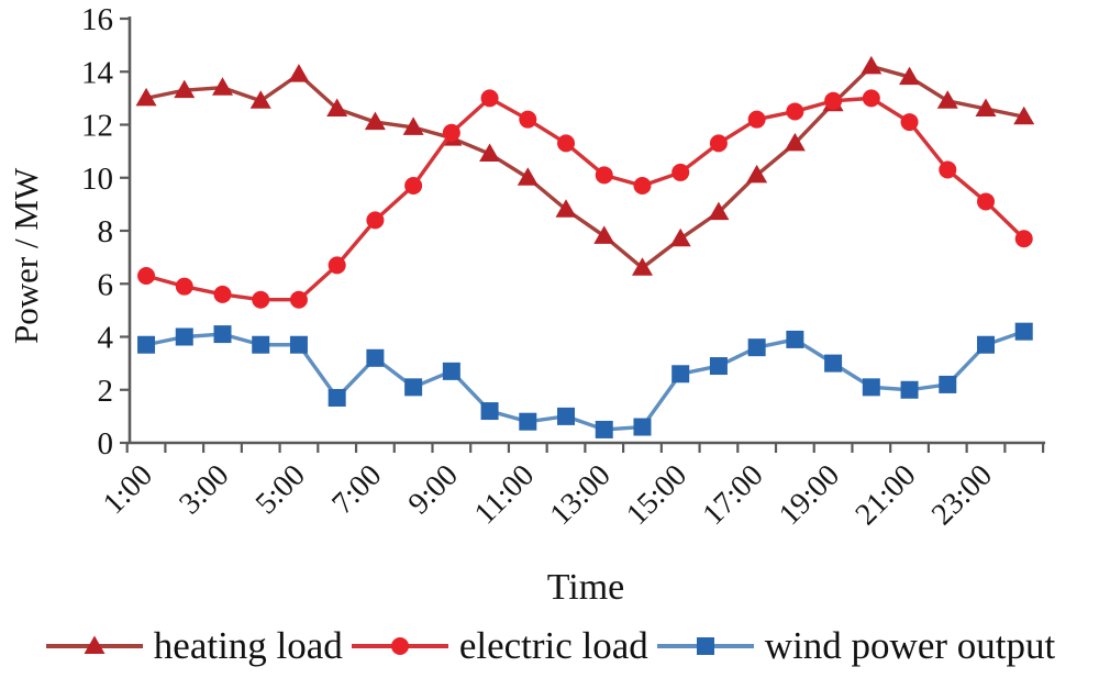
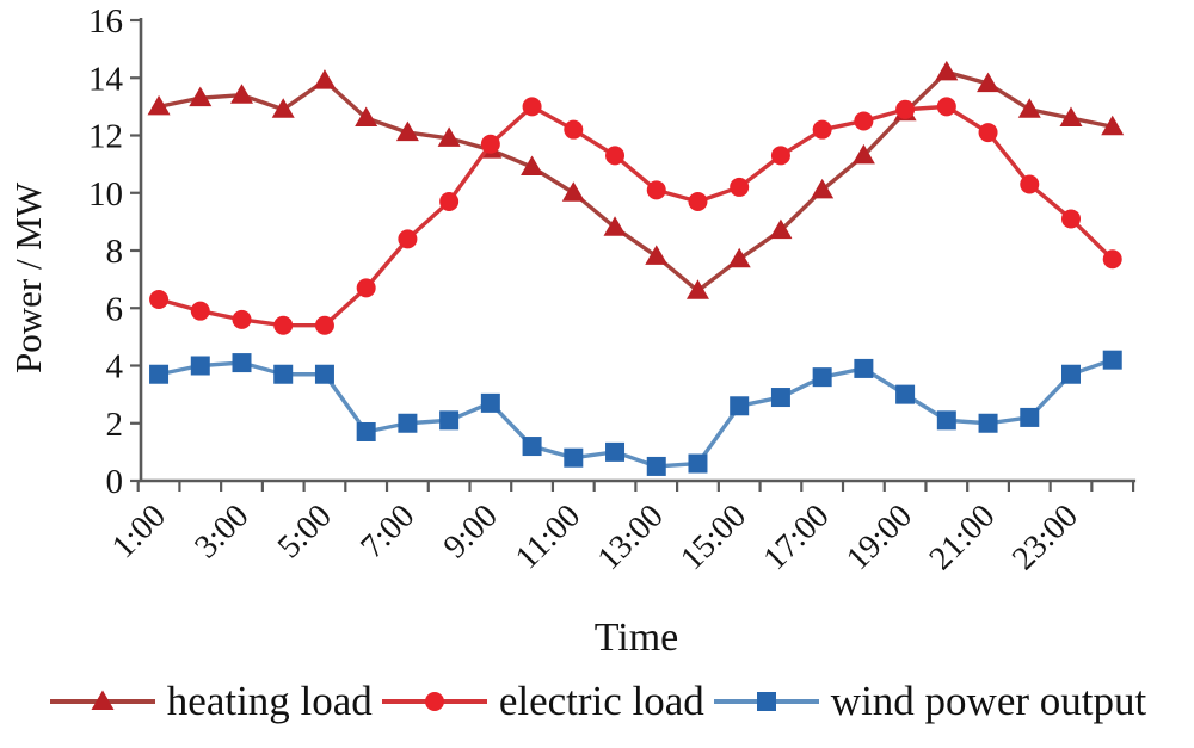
wind power output/7:00: 3.2 -> 2.0
